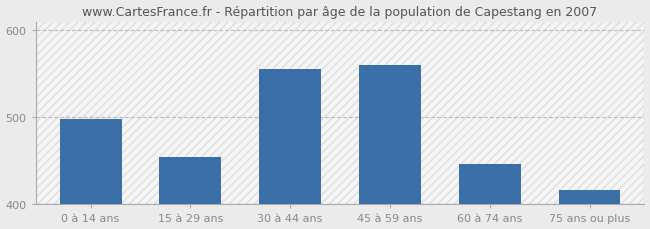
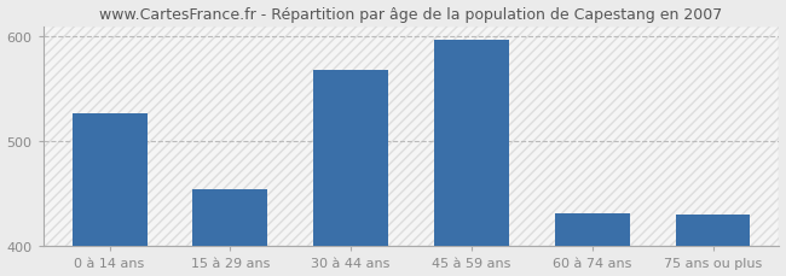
0 à 14 ans: 498 -> 527
30 à 44 ans: 556 -> 568
45 à 59 ans: 560 -> 597
60 à 74 ans: 446 -> 432
75 ans ou plus: 416 -> 430
